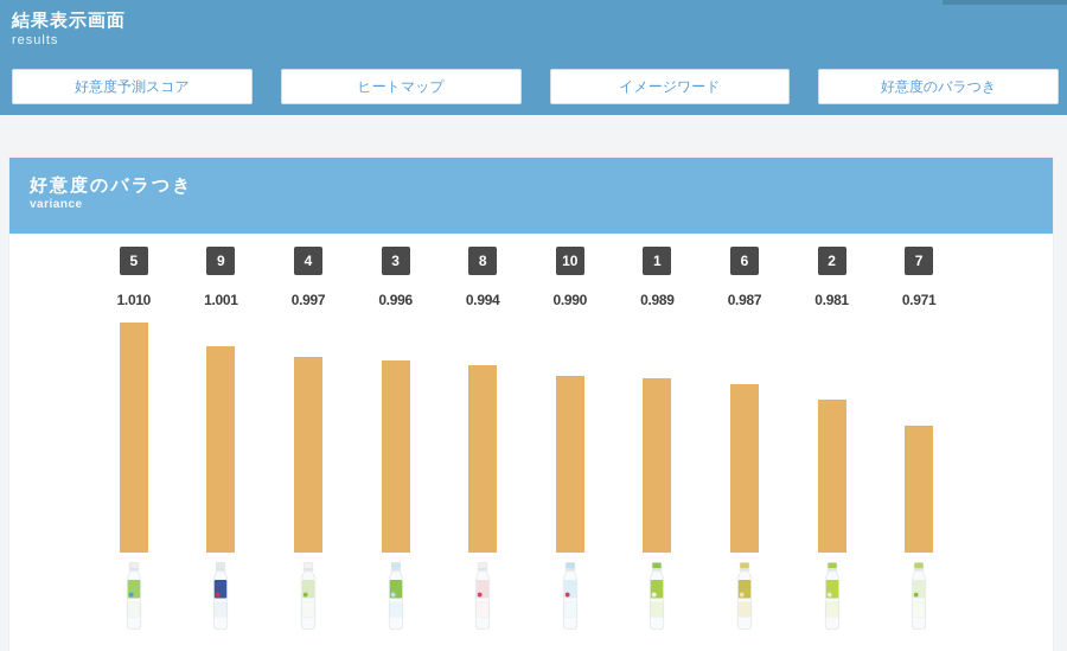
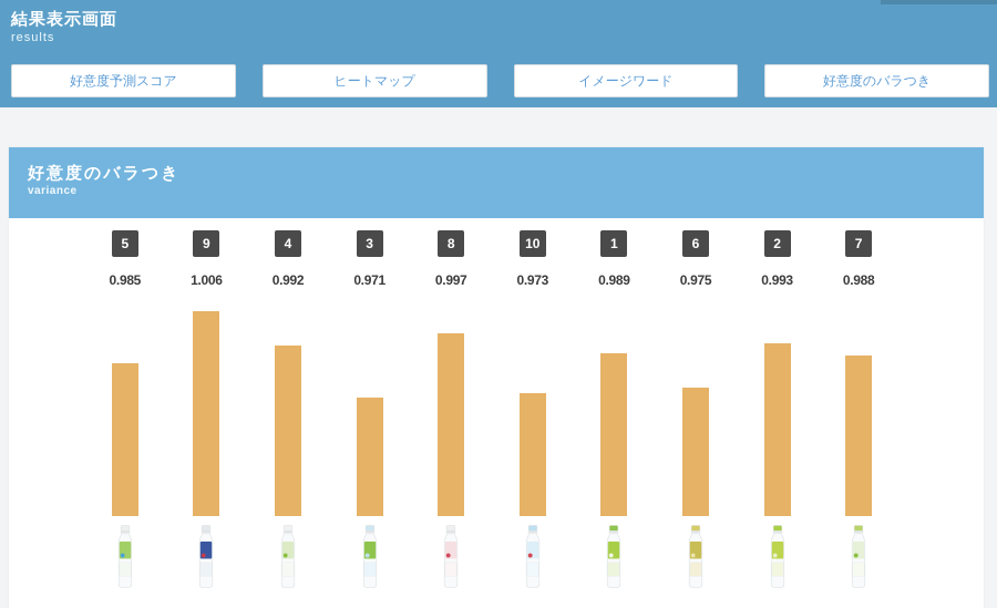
5: 1.010 -> 0.985
9: 1.001 -> 1.006
4: 0.997 -> 0.992
3: 0.996 -> 0.971
8: 0.994 -> 0.997
10: 0.990 -> 0.973
6: 0.987 -> 0.975
2: 0.981 -> 0.993
7: 0.971 -> 0.988
